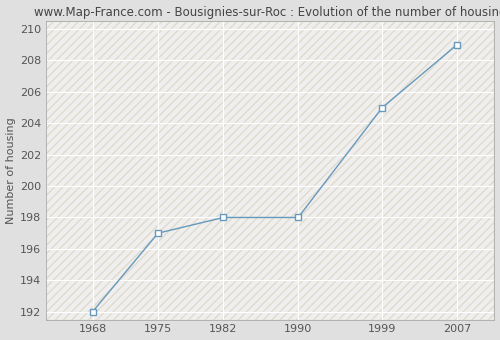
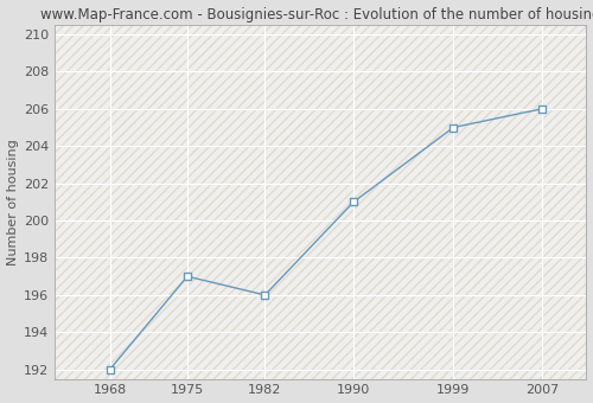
1982: 198 -> 196
1990: 198 -> 201
2007: 209 -> 206
